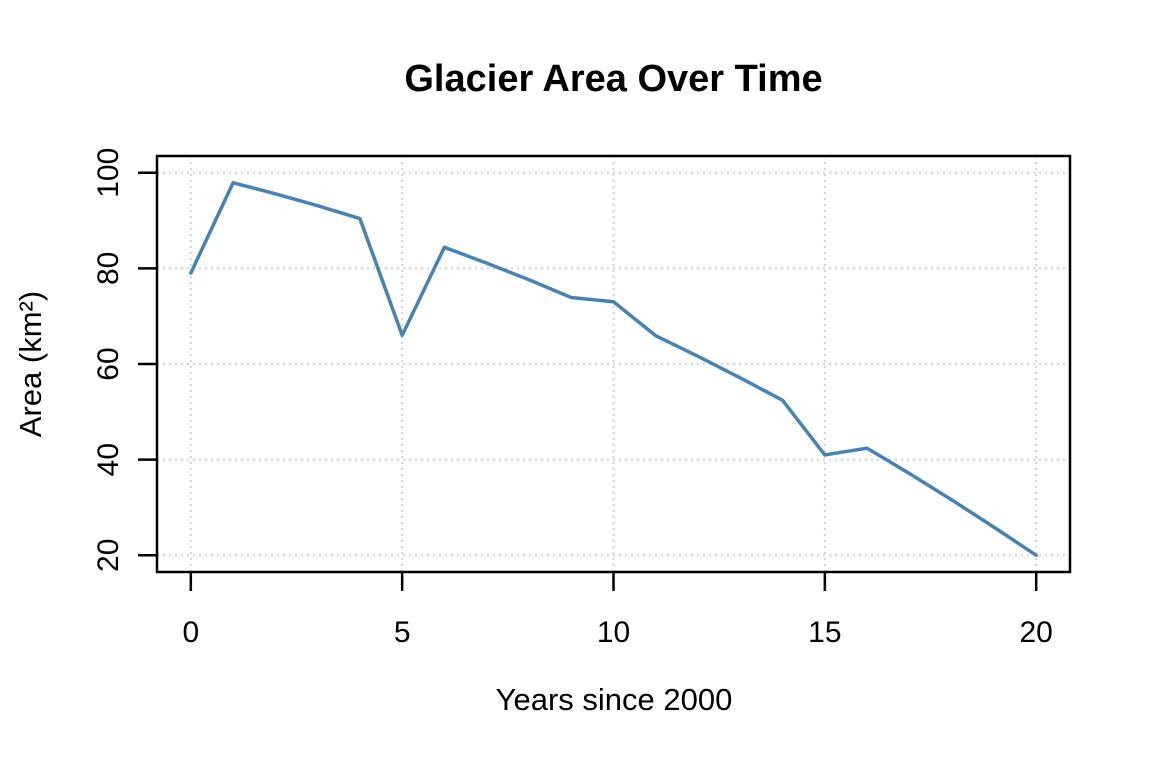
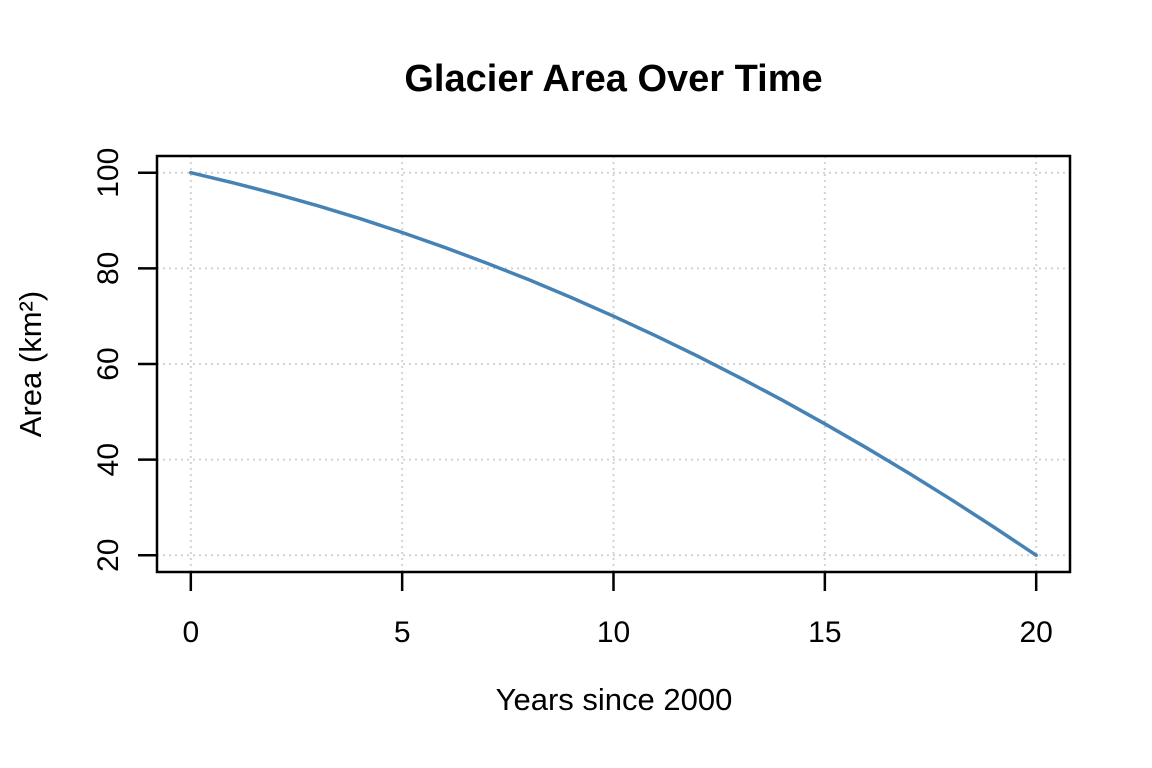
0: 79 -> 100
5: 66 -> 88
10: 73 -> 70
15: 41 -> 48
